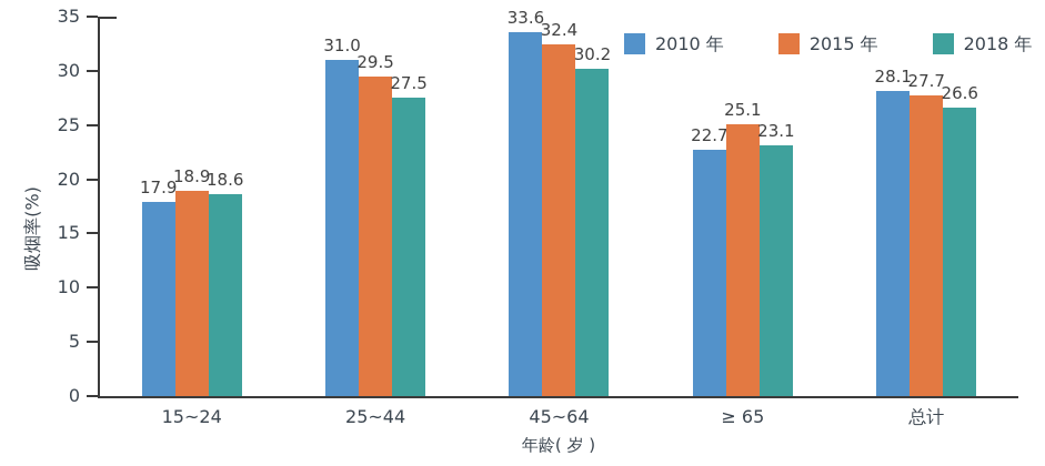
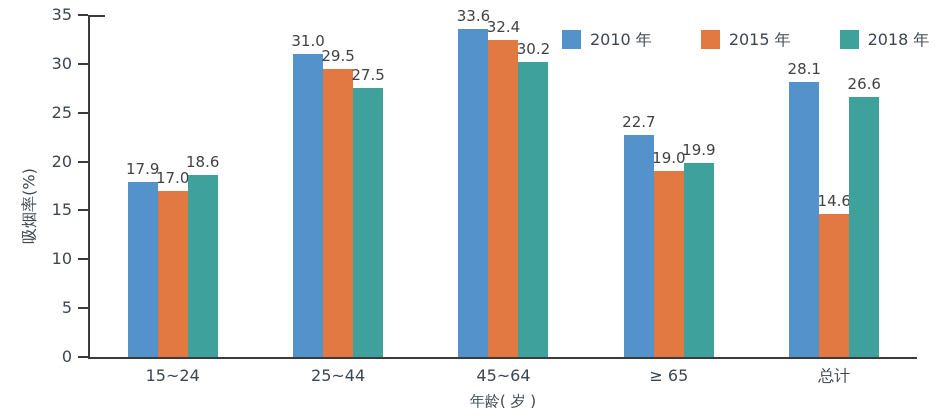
2015 年/15~24: 18.9 -> 17.0
2015 年/≥ 65: 25.1 -> 19.0
2018 年/≥ 65: 23.1 -> 19.9
2015 年/总计: 27.7 -> 14.6
